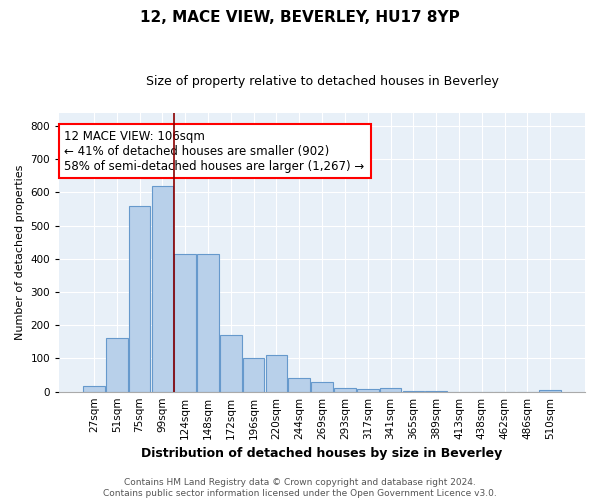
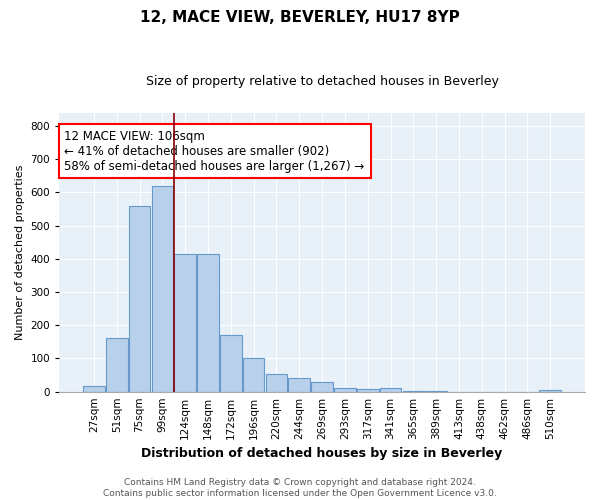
220sqm: 110 -> 53
